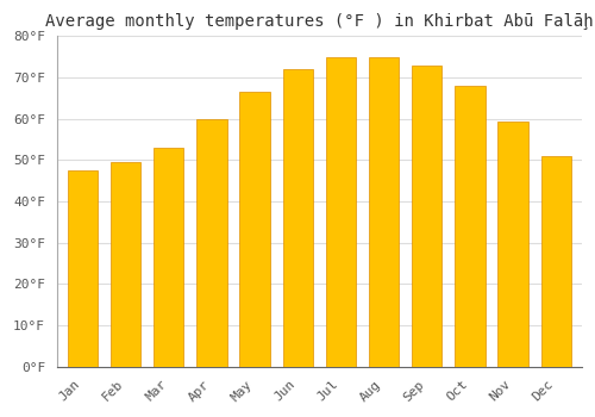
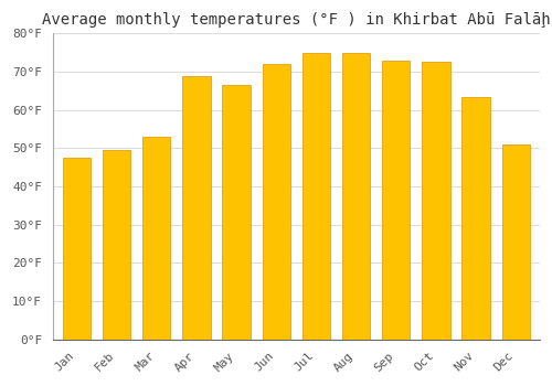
Apr: 60.0°F -> 69.0°F
Oct: 68.0°F -> 72.5°F
Nov: 59.5°F -> 63.5°F
